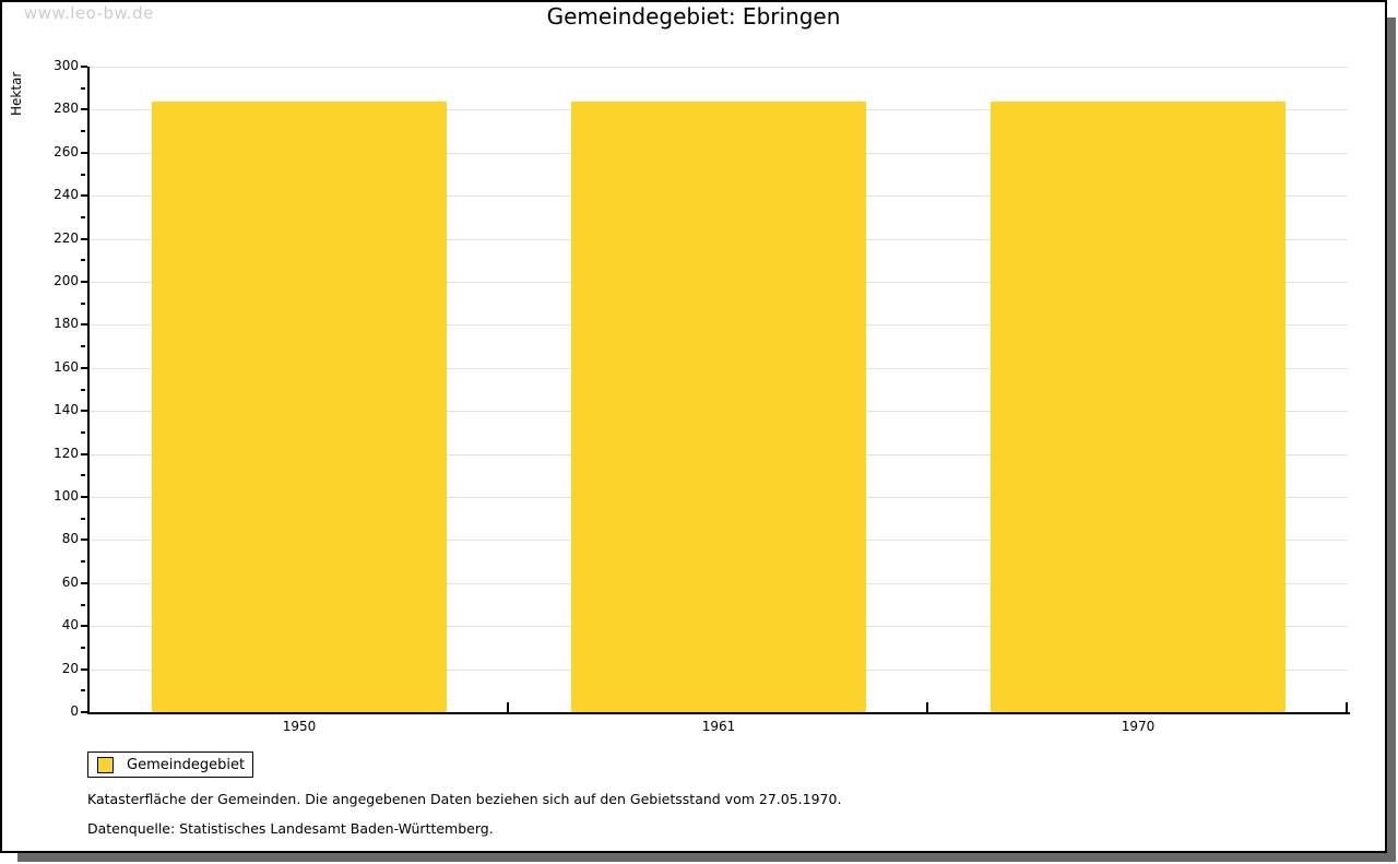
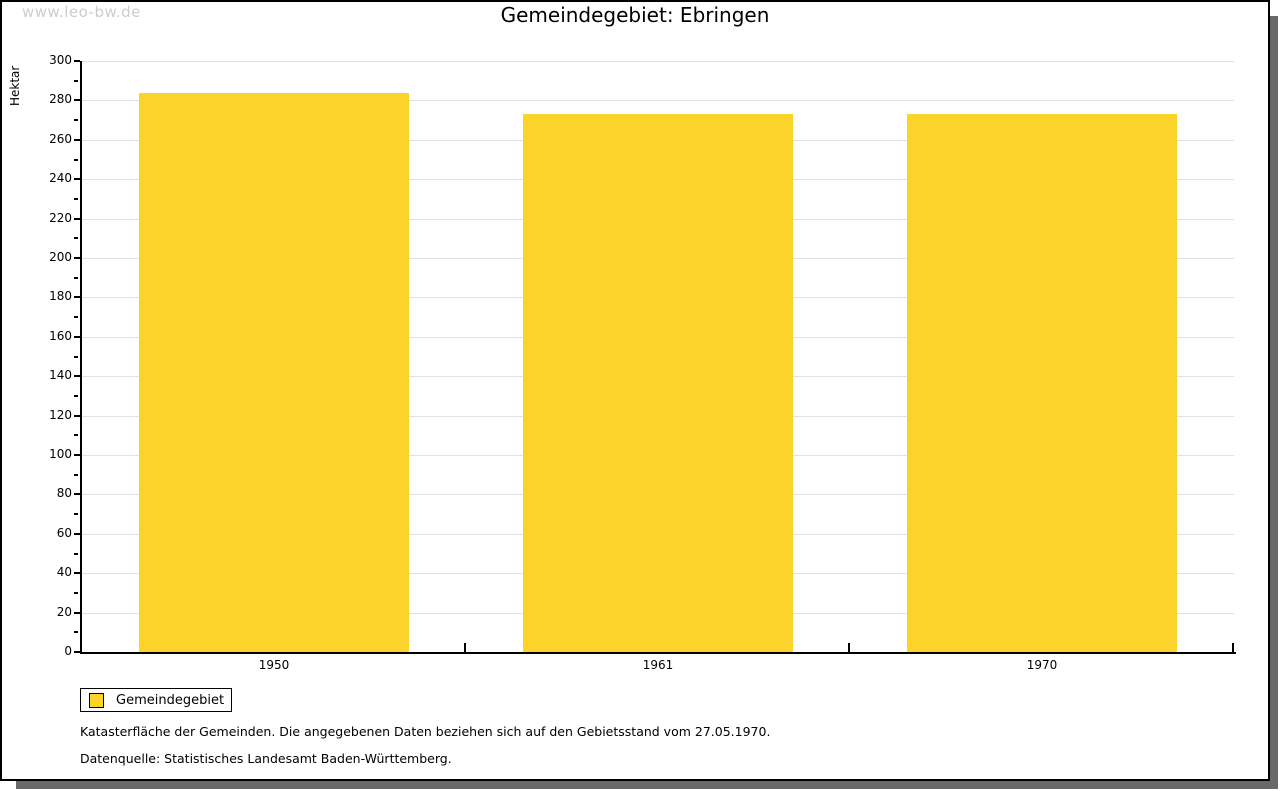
1961: 284 -> 273
1970: 284 -> 273
